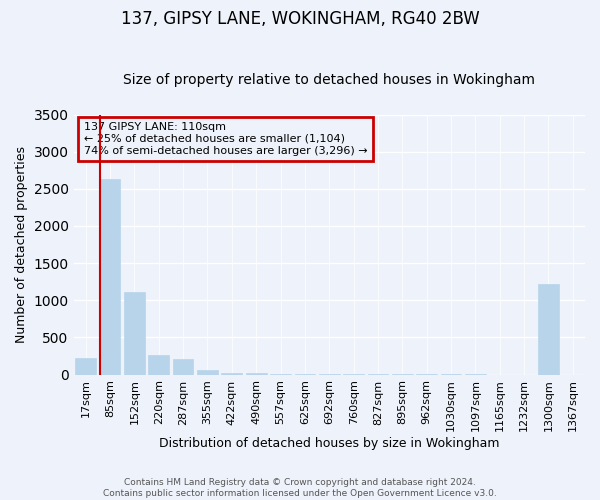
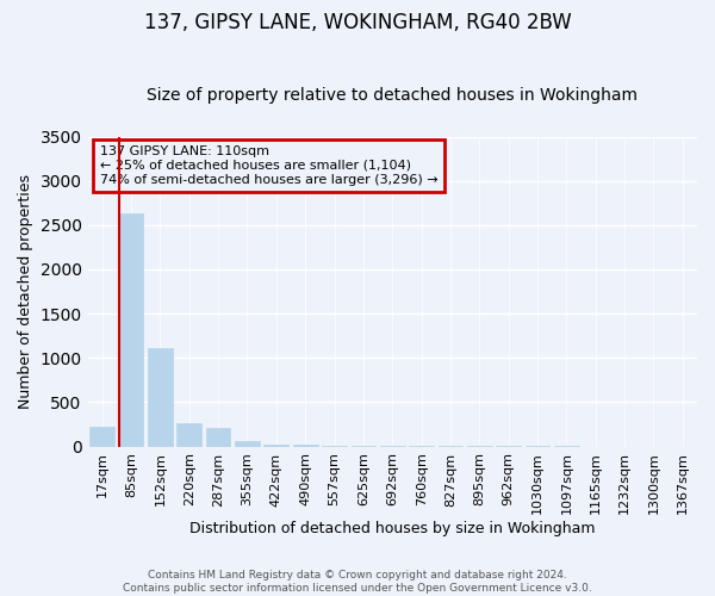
1300sqm: 1220 -> 0
